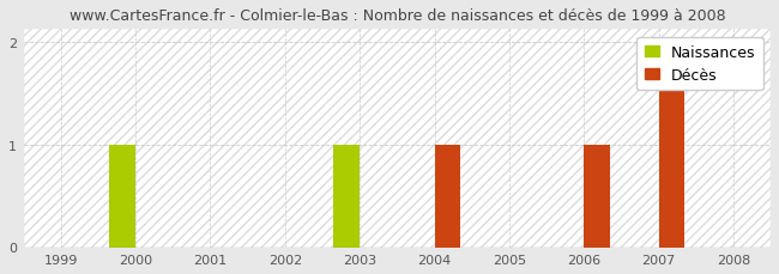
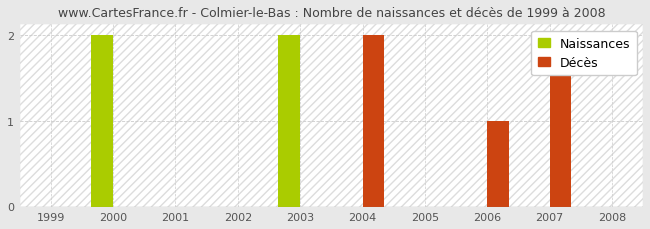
Naissances/2000: 1 -> 2
Naissances/2003: 1 -> 2
Décès/2004: 1 -> 2
